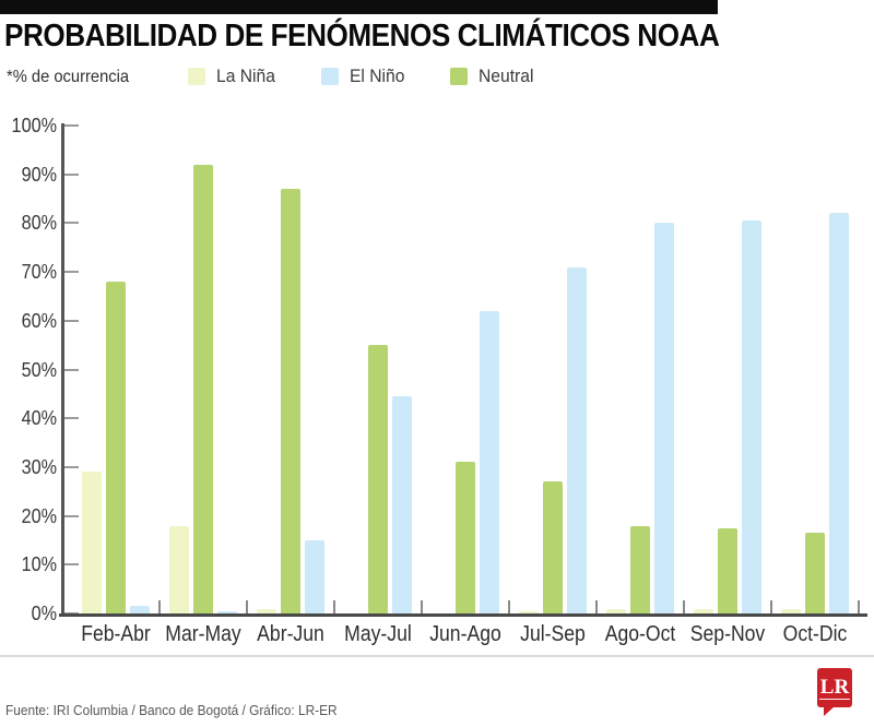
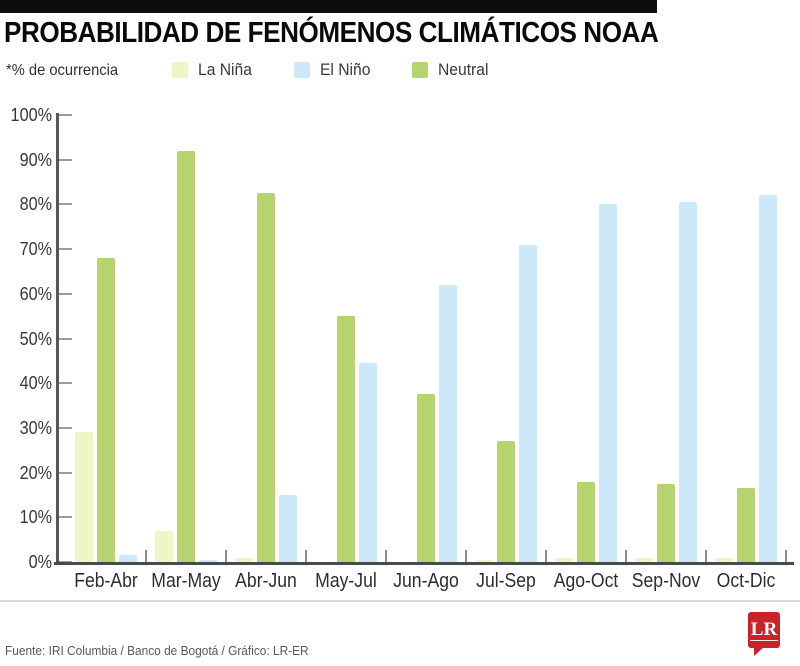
La Niña/Mar-May: 18% -> 7%
Neutral/Abr-Jun: 87% -> 82%
Neutral/Jun-Ago: 31% -> 38%
